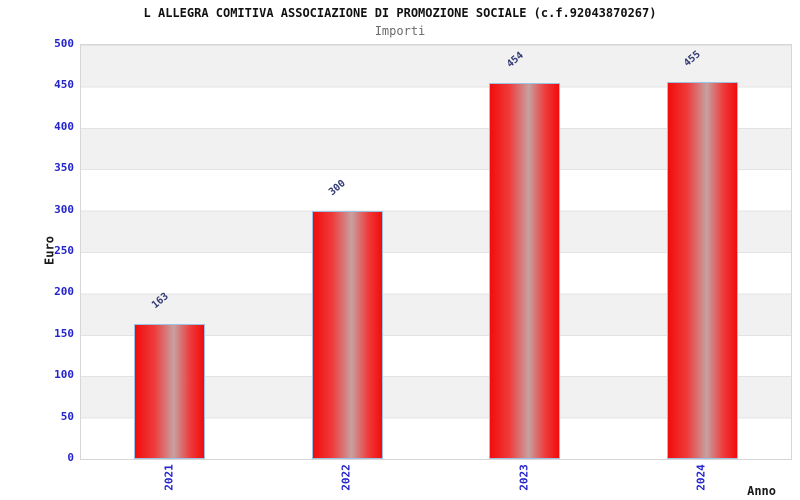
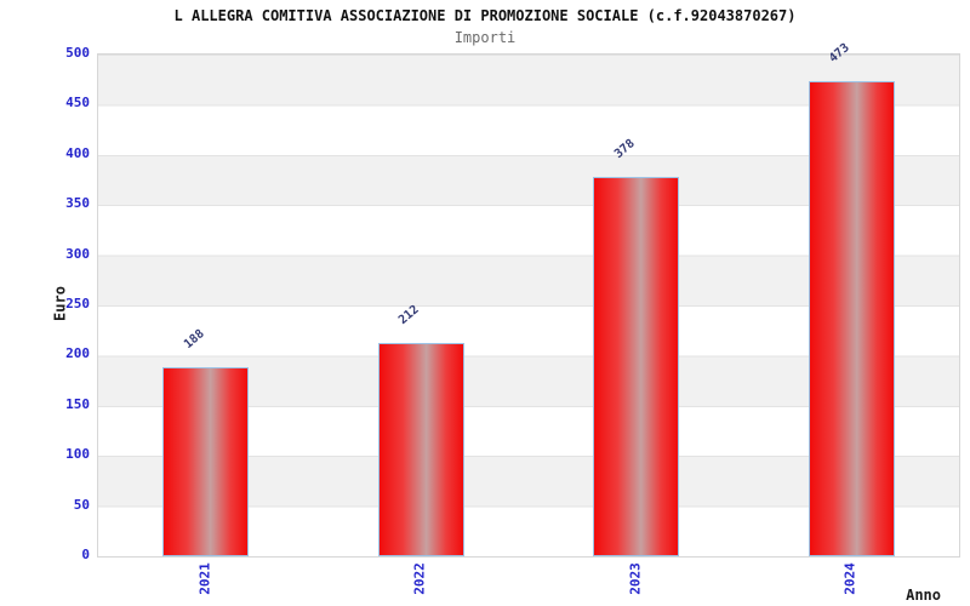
2021: 163 -> 188
2022: 300 -> 212
2023: 454 -> 378
2024: 455 -> 473
